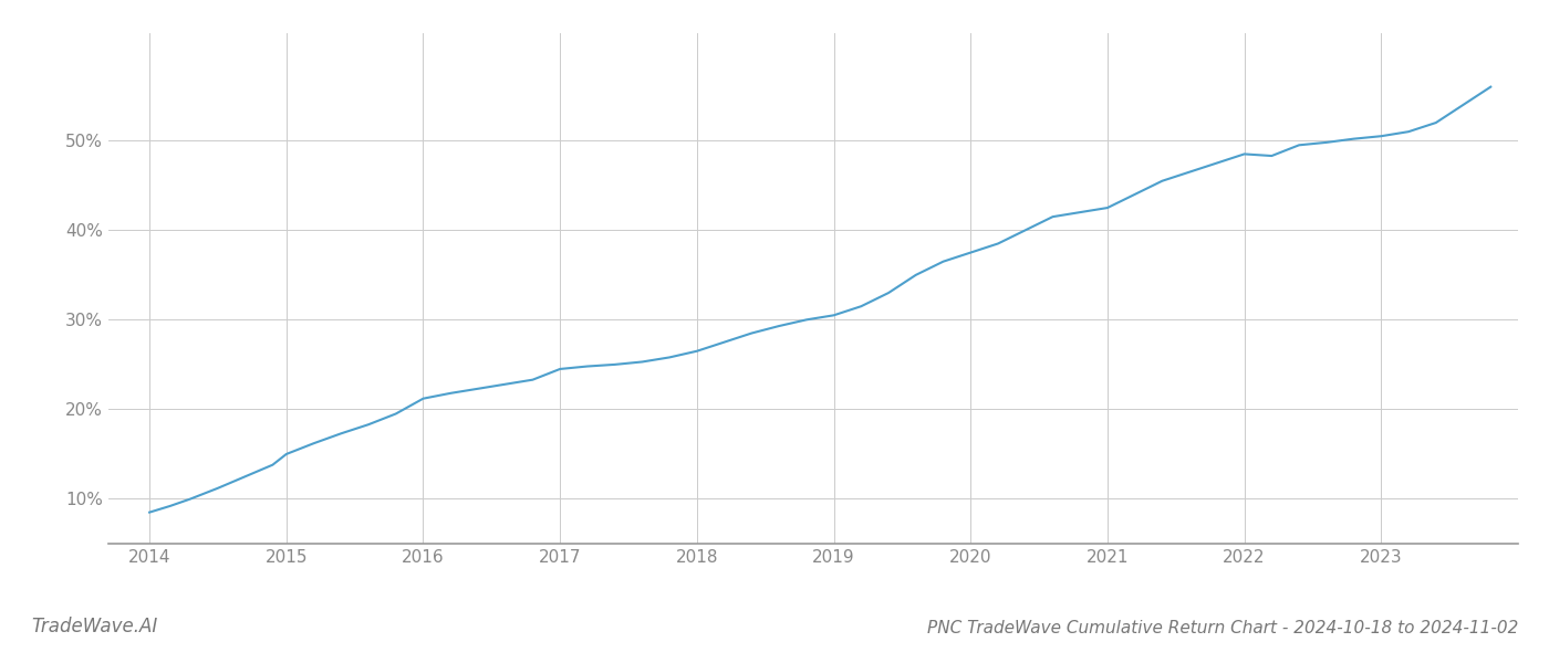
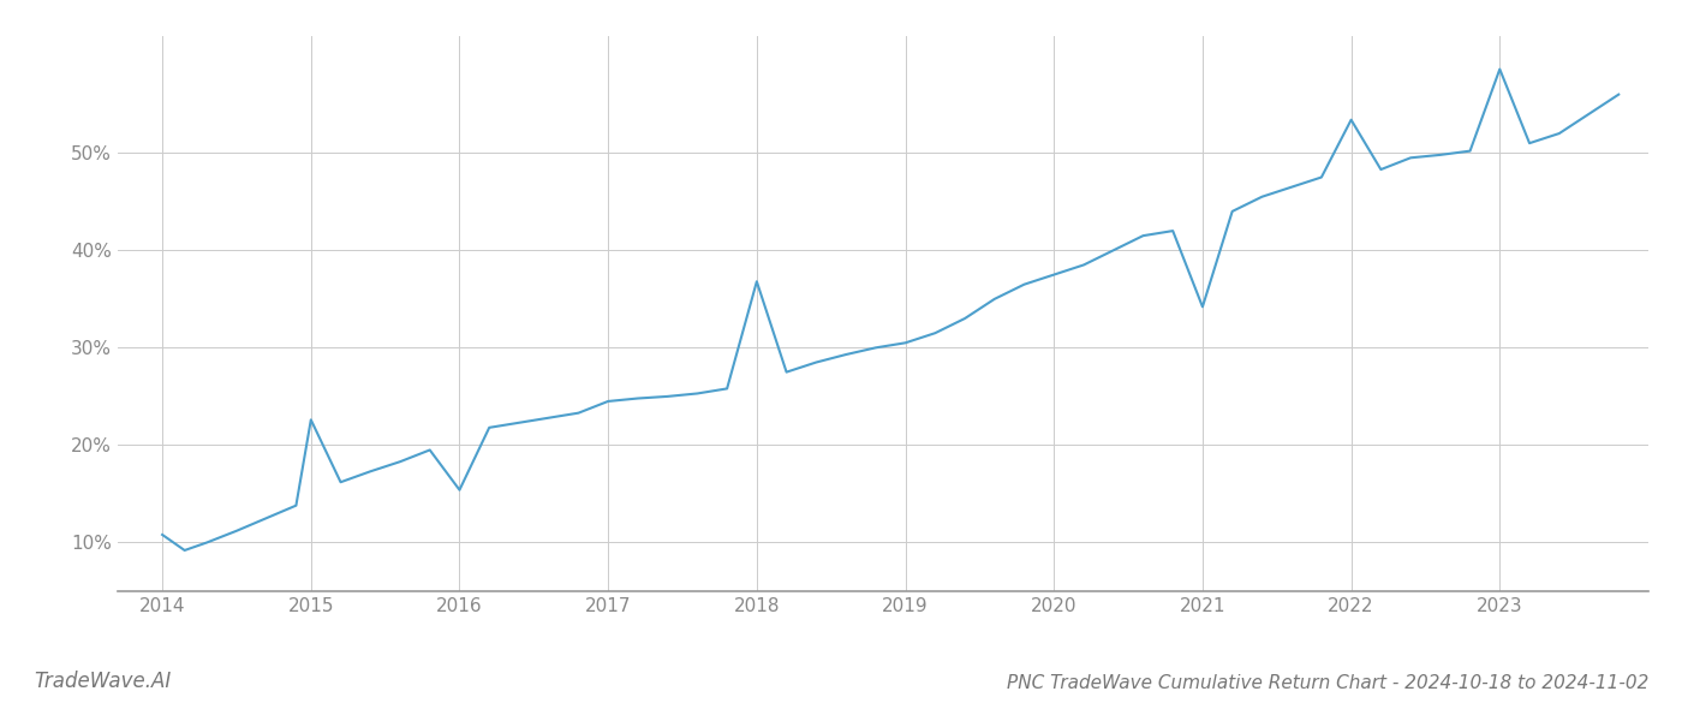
2014: 8.5% -> 10.8%
2015: 15.0% -> 22.6%
2016: 21.2% -> 15.4%
2018: 26.5% -> 36.8%
2021: 42.5% -> 34.2%
2022: 48.5% -> 53.4%
2023: 50.5% -> 58.6%
